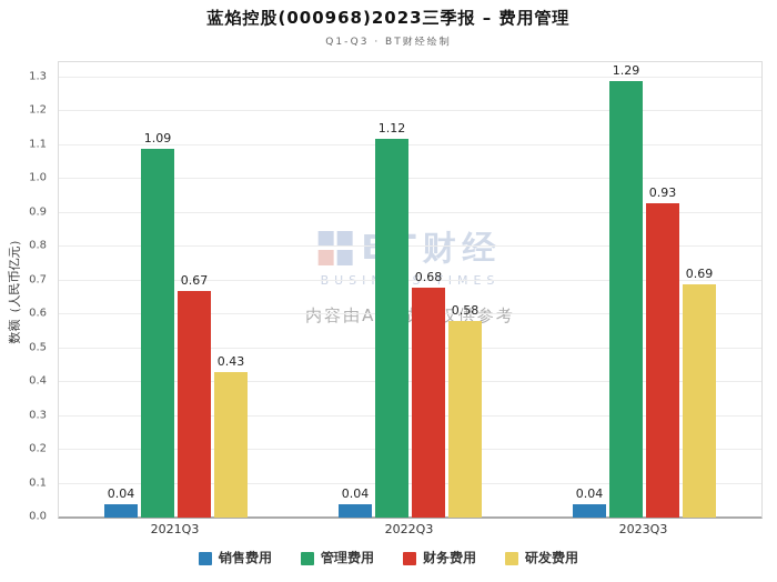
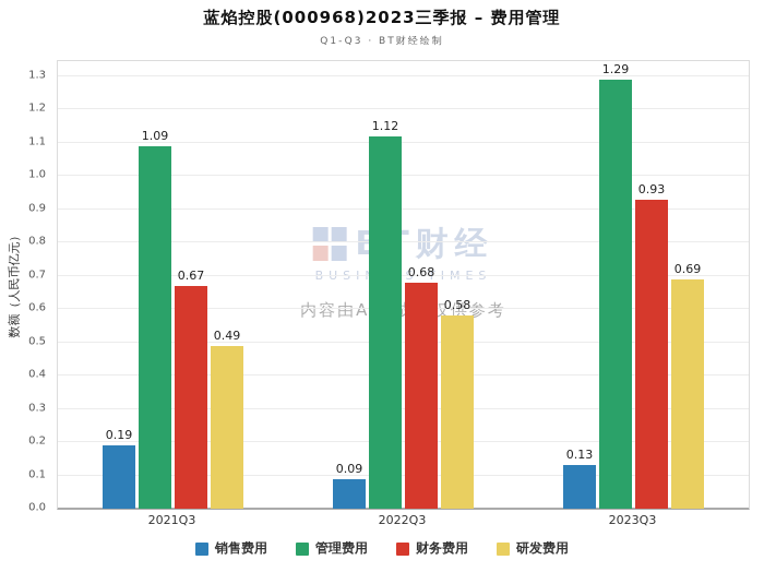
销售费用/2021Q3: 0.04 -> 0.19
研发费用/2021Q3: 0.43 -> 0.49
销售费用/2022Q3: 0.04 -> 0.09
销售费用/2023Q3: 0.04 -> 0.13
